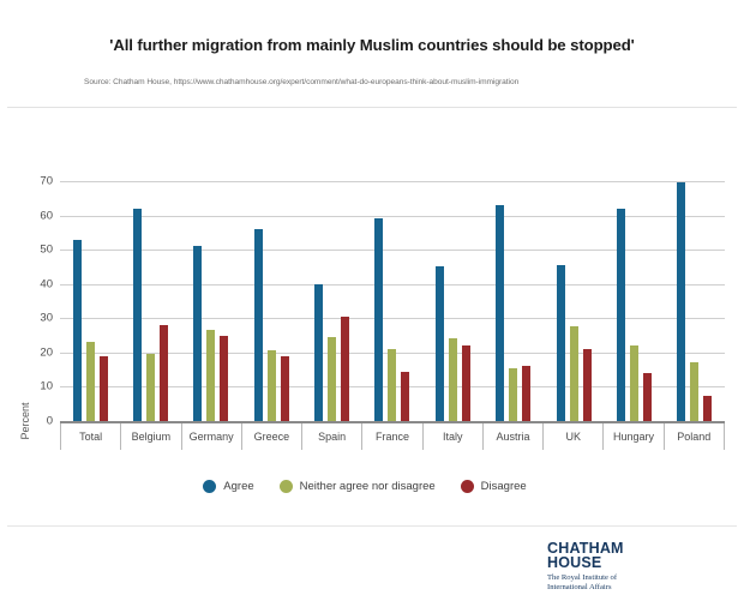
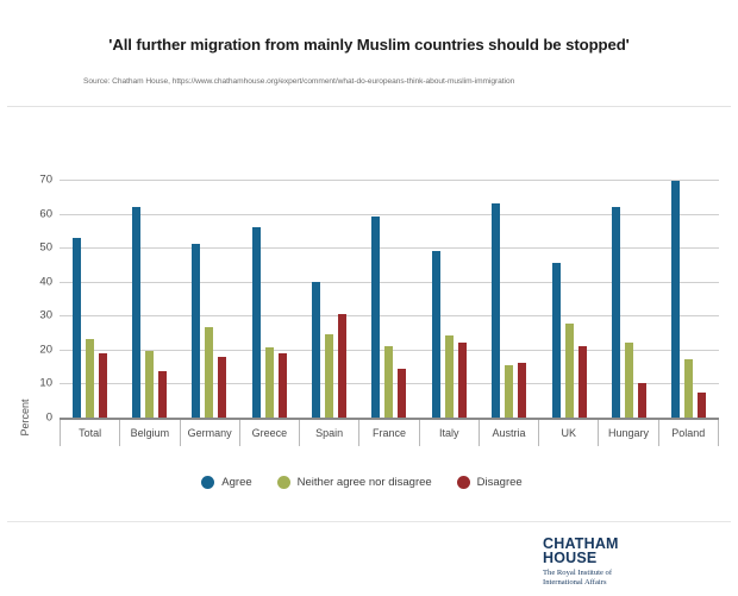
Disagree/Belgium: 28 -> 14
Disagree/Germany: 25 -> 18
Agree/Italy: 45 -> 49
Disagree/Hungary: 14 -> 10
